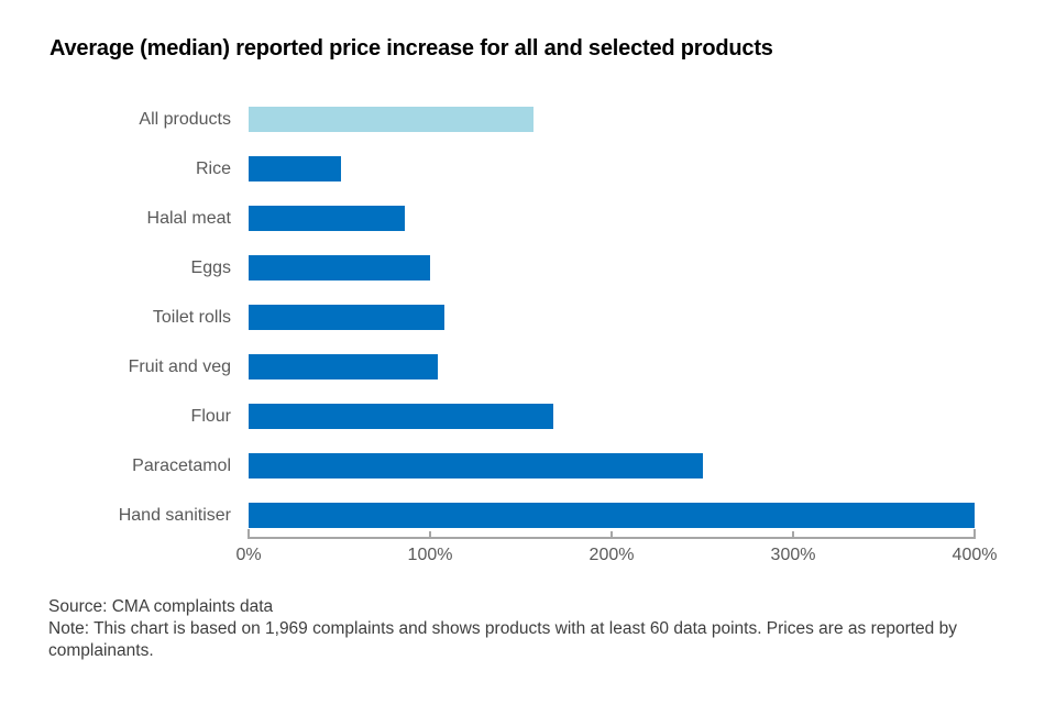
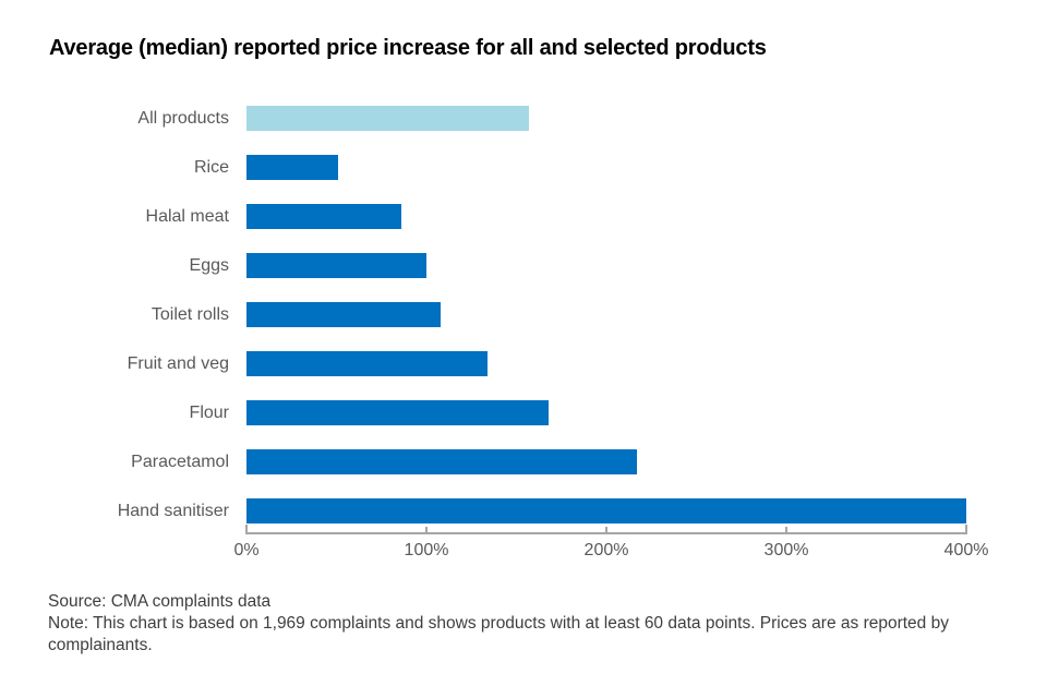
Fruit and veg: 104% -> 134%
Paracetamol: 250% -> 217%
